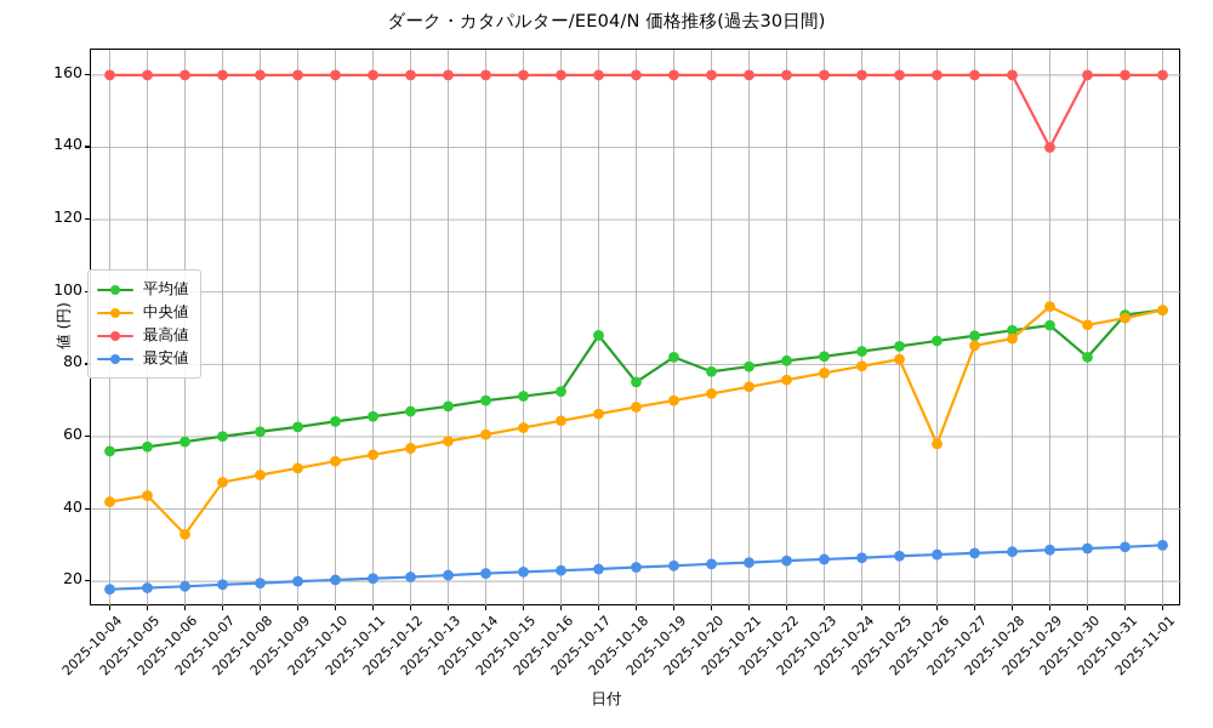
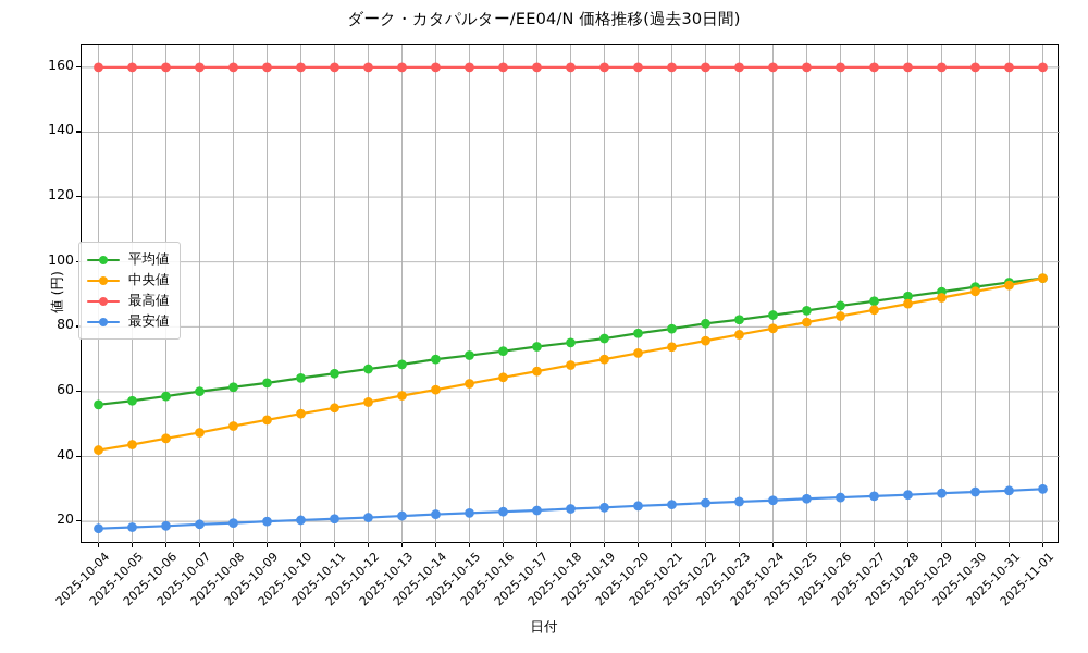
中央値/2025-10-06: 33 -> 46
平均値/2025-10-17: 88 -> 74
平均値/2025-10-19: 82 -> 76
中央値/2025-10-26: 58 -> 83
中央値/2025-10-29: 96 -> 89
最高値/2025-10-29: 140 -> 160
平均値/2025-10-30: 82 -> 92
